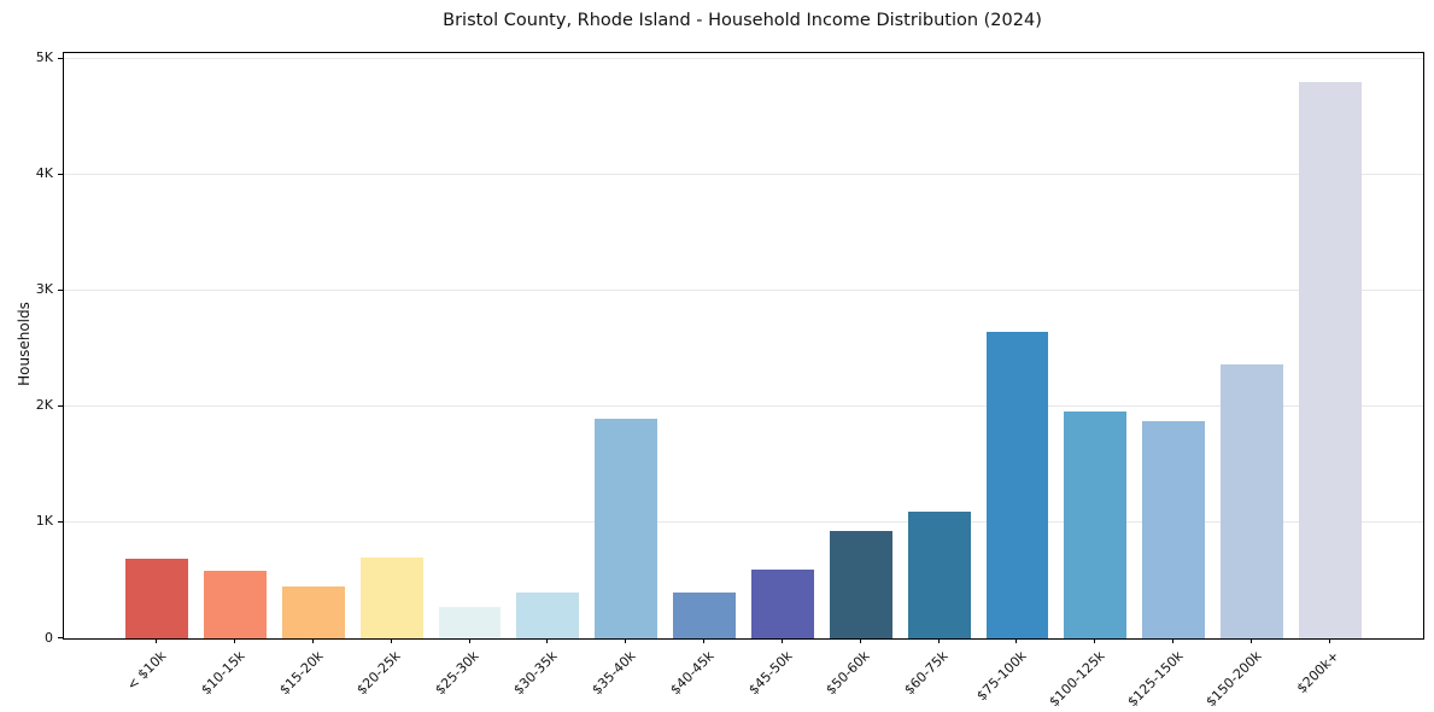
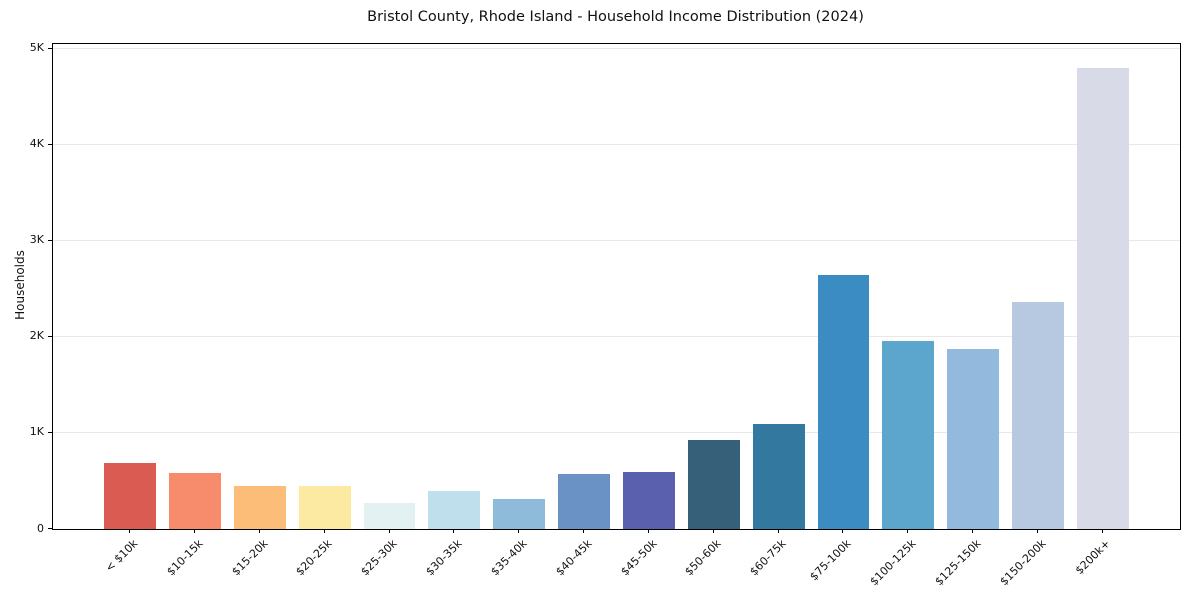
$20-25k: 0.7K -> 0.4K
$35-40k: 1.9K -> 0.3K
$40-45k: 0.4K -> 0.6K
